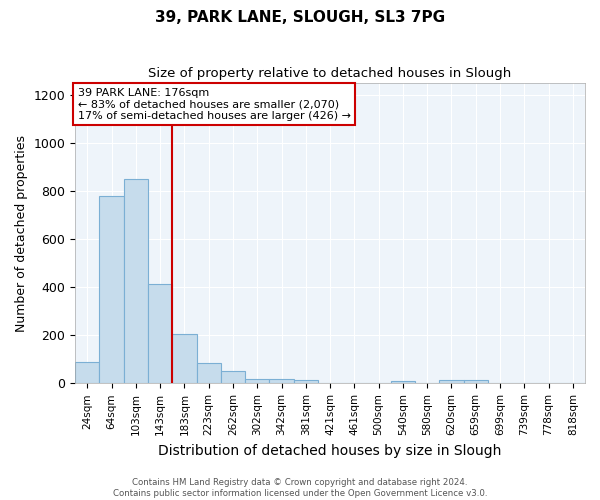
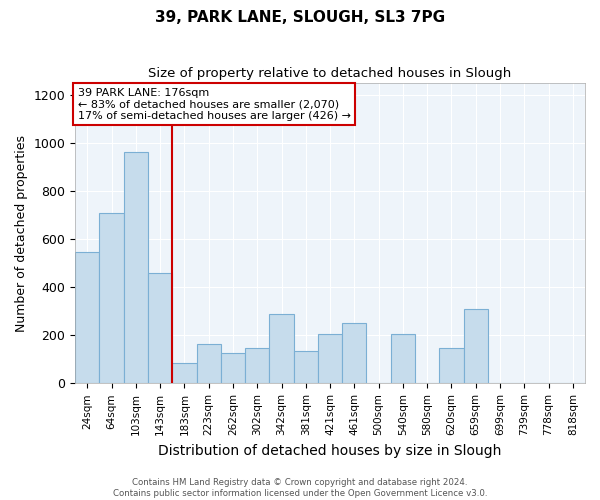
24sqm: 90 -> 545
64sqm: 780 -> 710
103sqm: 850 -> 965
143sqm: 415 -> 460
183sqm: 205 -> 85
223sqm: 85 -> 165
262sqm: 52 -> 125
302sqm: 20 -> 145
342sqm: 18 -> 290
381sqm: 15 -> 135
421sqm: 3 -> 205
461sqm: 3 -> 250
540sqm: 10 -> 205
620sqm: 12 -> 145
659sqm: 15 -> 310
